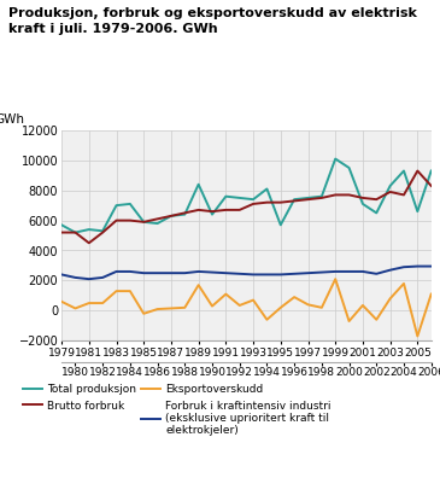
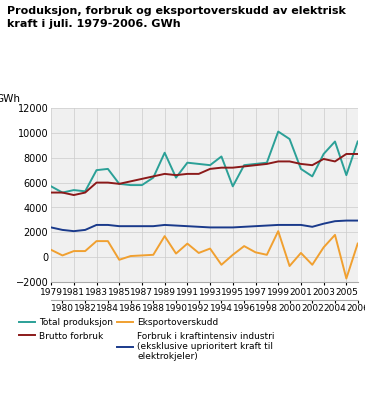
Brutto forbruk/1981: 4500 -> 5000
Total produksjon/1987: 6300 -> 5800
Brutto forbruk/2005: 9300 -> 8300
